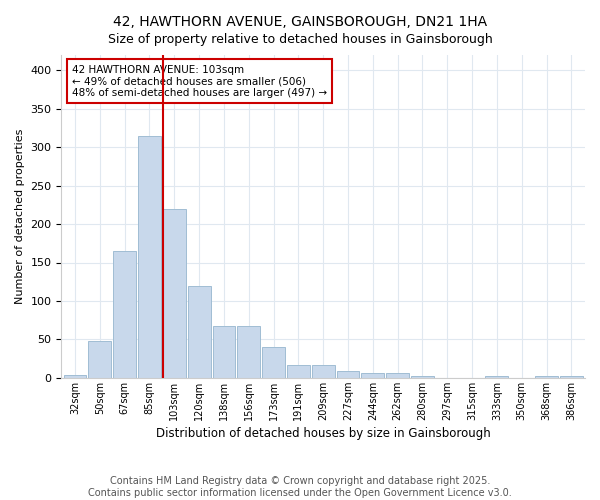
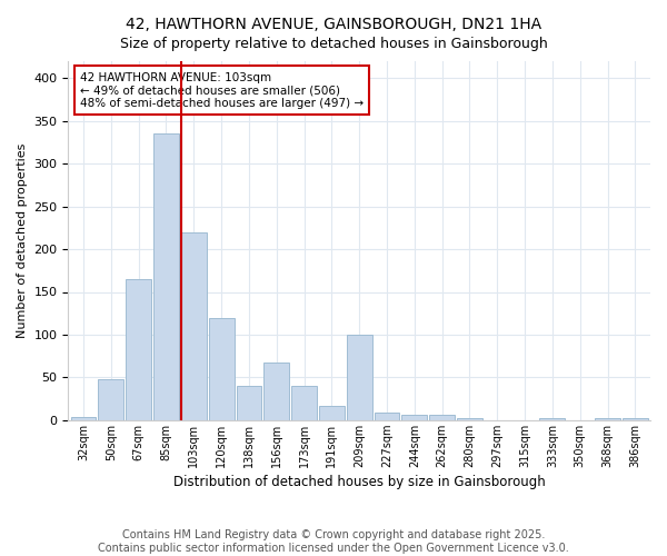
85sqm: 315 -> 336
138sqm: 67 -> 40
209sqm: 17 -> 100
